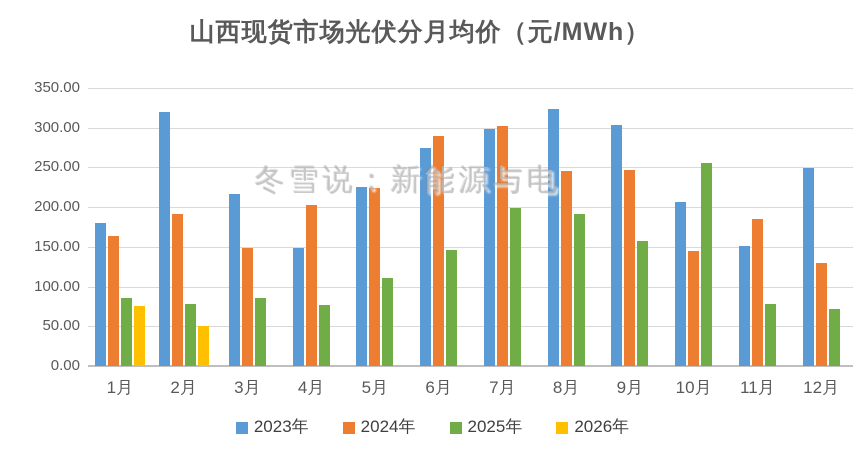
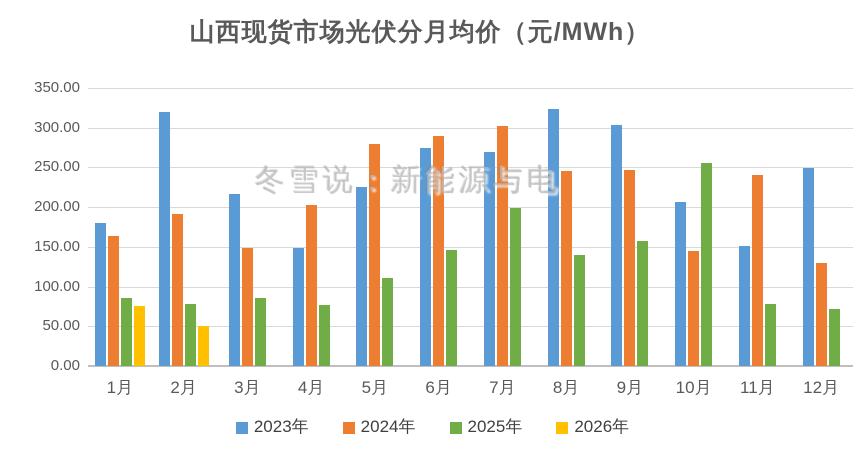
2024年/5月: 220 -> 280
2023年/7月: 300 -> 270
2025年/8月: 190 -> 140
2024年/11月: 180 -> 240
